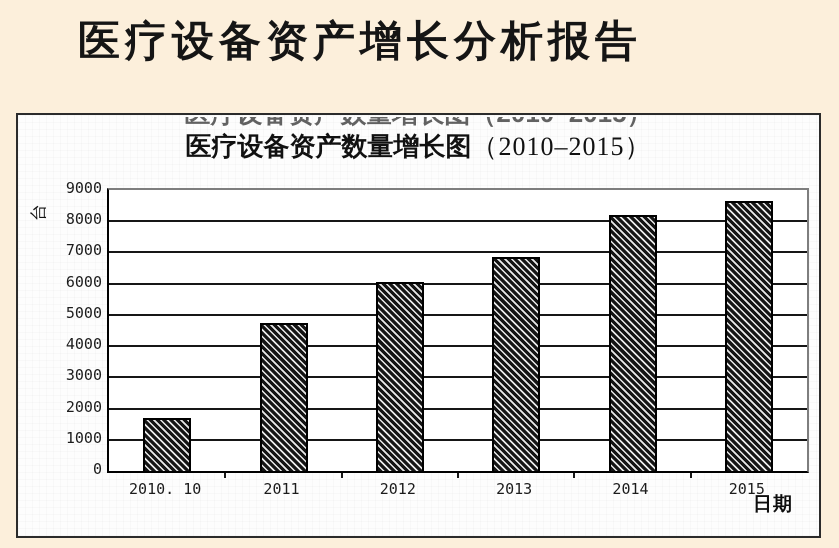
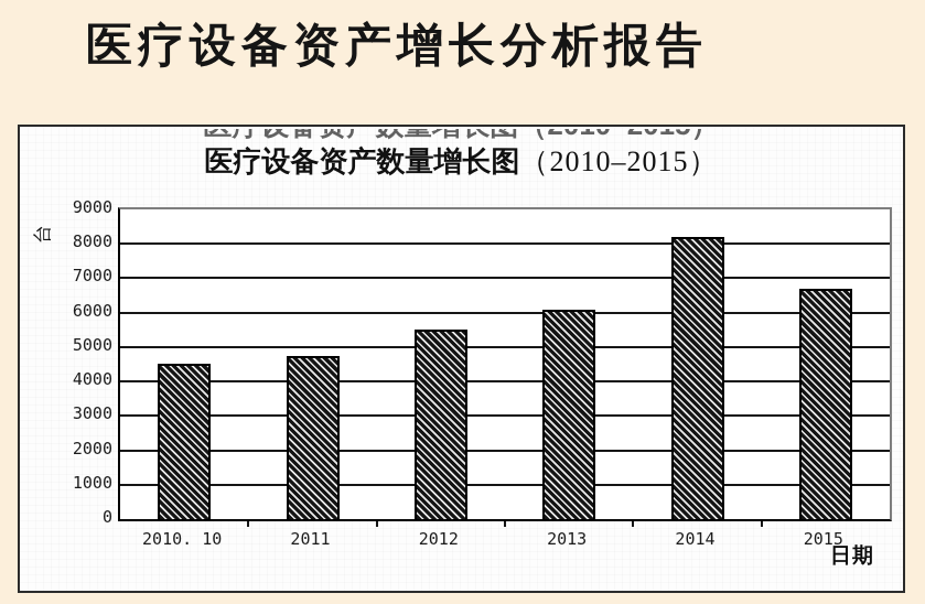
2010. 10: 1700 -> 4500
2012: 6000 -> 5500
2013: 6800 -> 6100
2015: 8600 -> 6700
